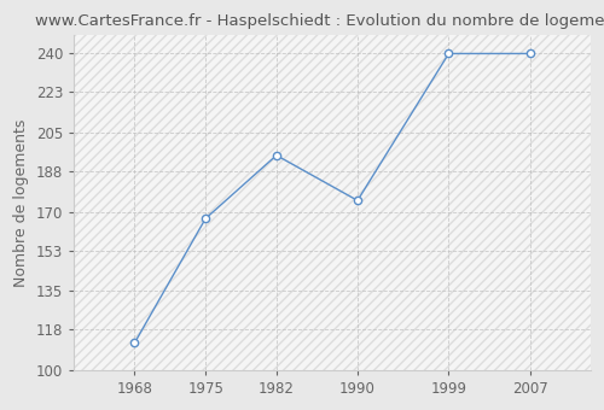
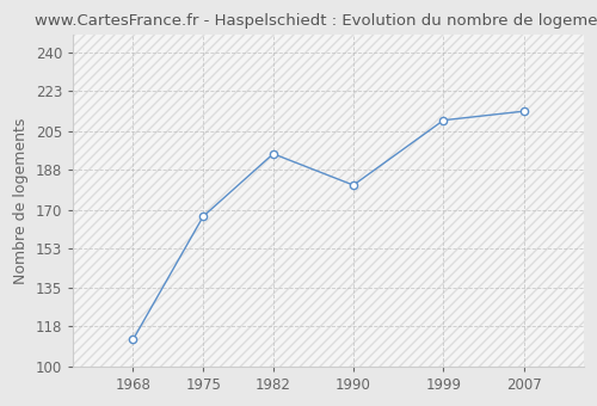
1990: 175 -> 181
1999: 240 -> 210
2007: 240 -> 214
